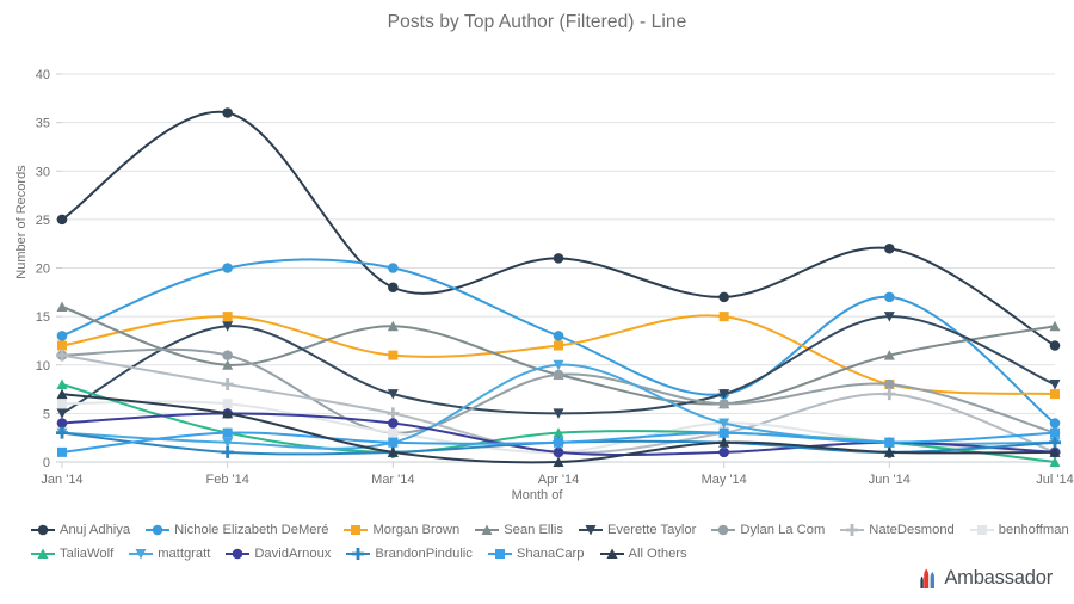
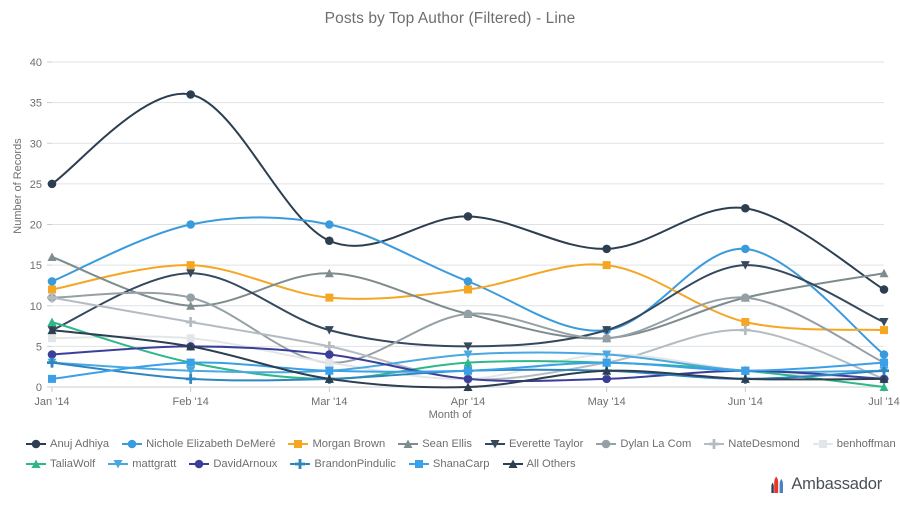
Everette Taylor/Jan '14: 5 -> 7
mattgratt/Apr '14: 10 -> 4
Dylan La Com/Jun '14: 8 -> 11
